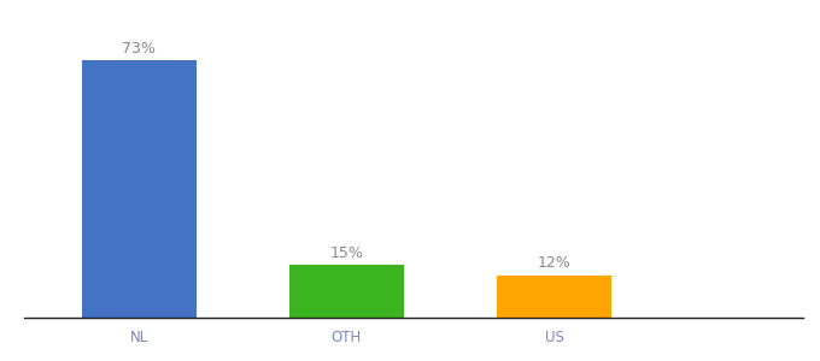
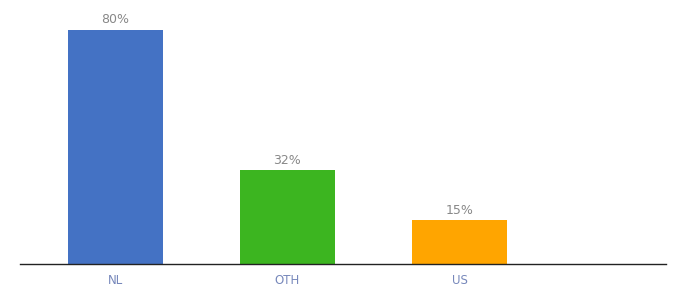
NL: 73% -> 80%
OTH: 15% -> 32%
US: 12% -> 15%
